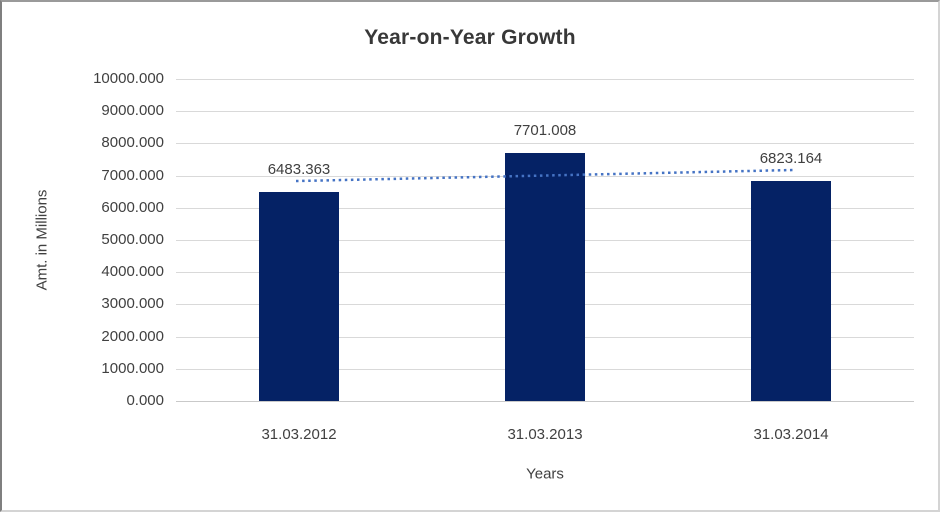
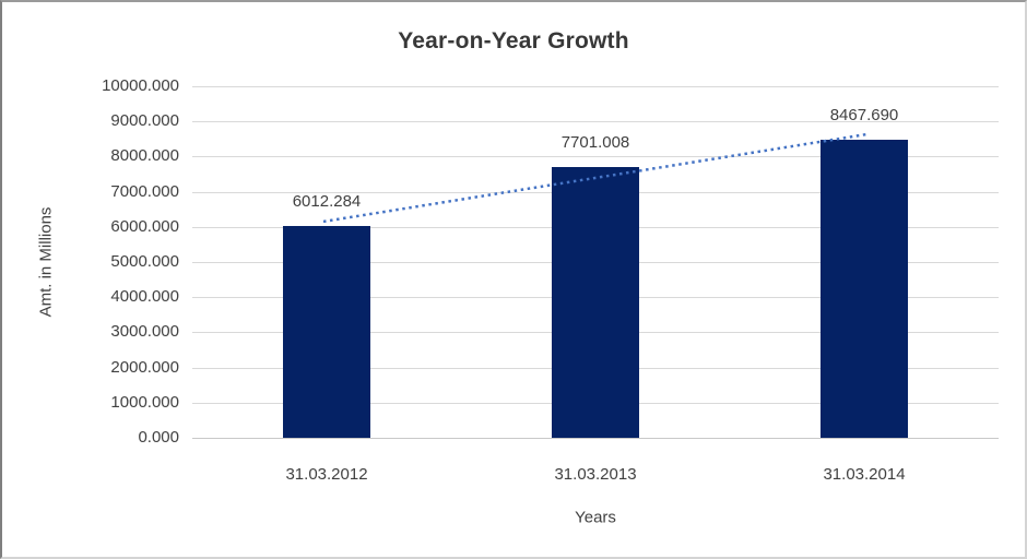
31.03.2012: 6483.363 -> 6012.284
31.03.2014: 6823.164 -> 8467.690
